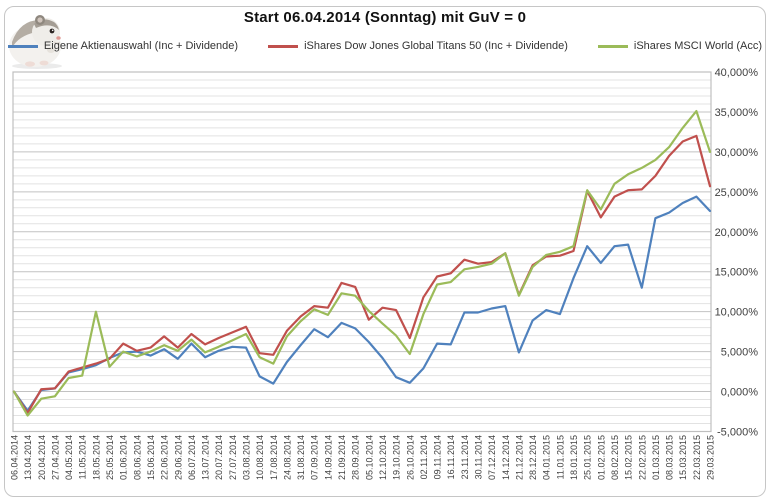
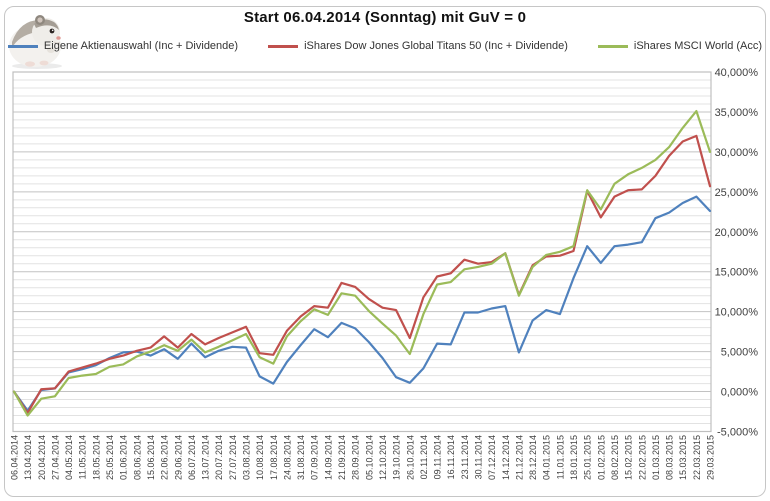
iShares MSCI World (Acc)/18.05.2014: 10% -> 2%
iShares Dow Jones Global Titans 50 (Inc + Dividende)/01.06.2014: 6% -> 4%
iShares MSCI World (Acc)/01.06.2014: 5% -> 3%
iShares Dow Jones Global Titans 50 (Inc + Dividende)/05.10.2014: 9% -> 12%
Eigene Aktienauswahl (Inc + Dividende)/22.02.2015: 13% -> 19%
